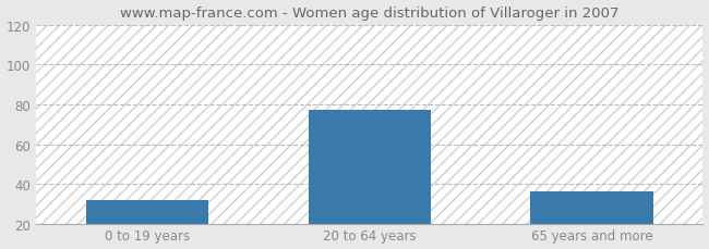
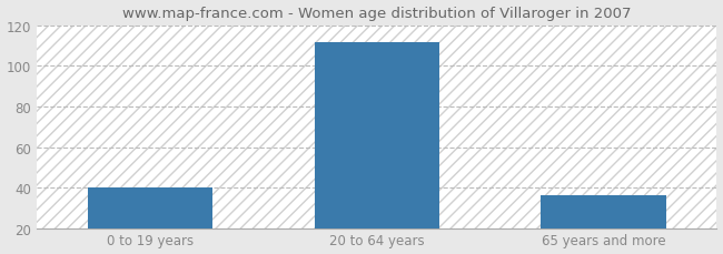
0 to 19 years: 32 -> 40
20 to 64 years: 77 -> 112
